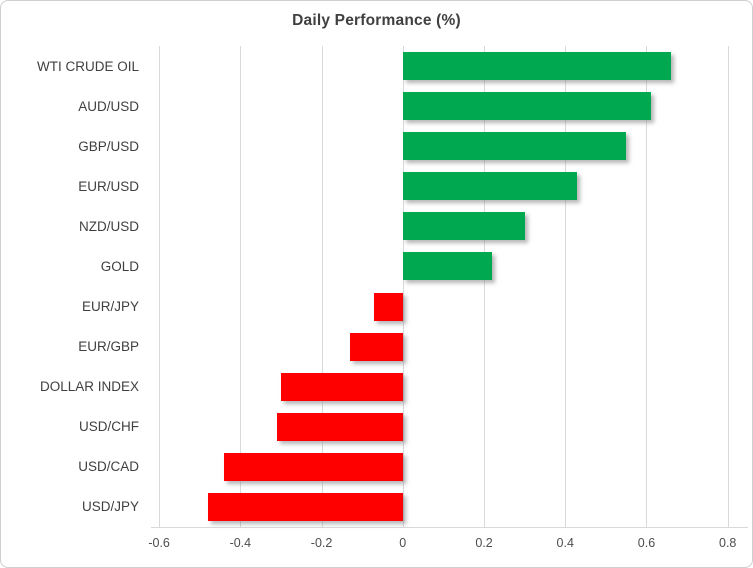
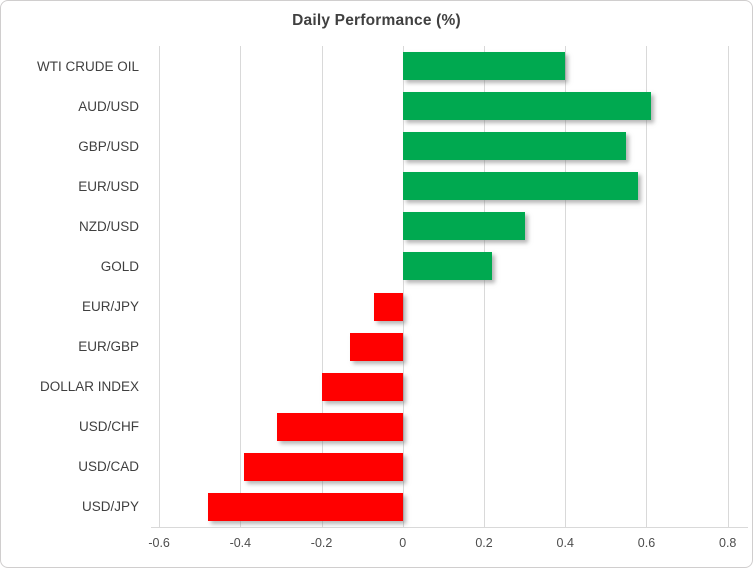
WTI CRUDE OIL: 0.66 -> 0.40
EUR/USD: 0.43 -> 0.58
DOLLAR INDEX: -0.30 -> -0.20
USD/CAD: -0.44 -> -0.39
